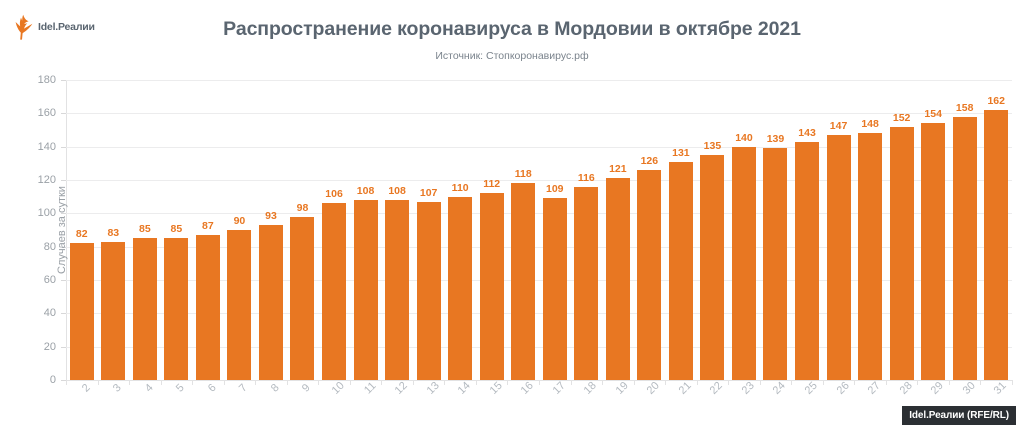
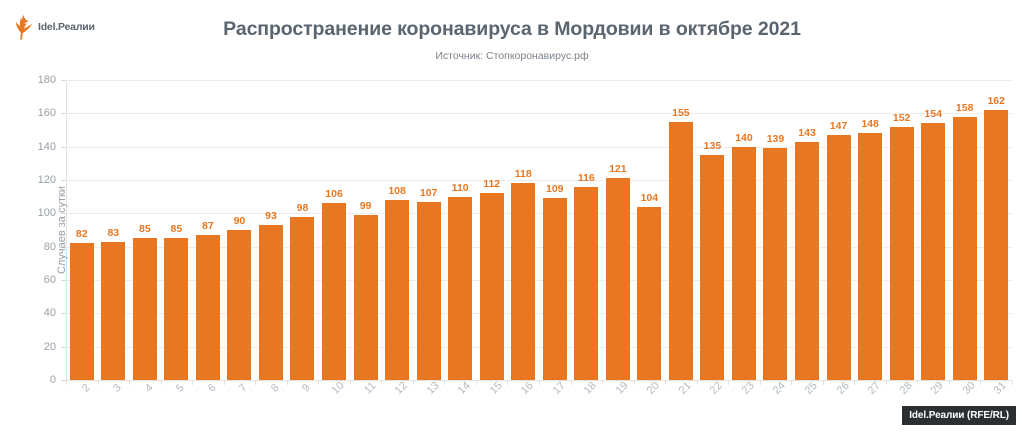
11: 108 -> 99
20: 126 -> 104
21: 131 -> 155
